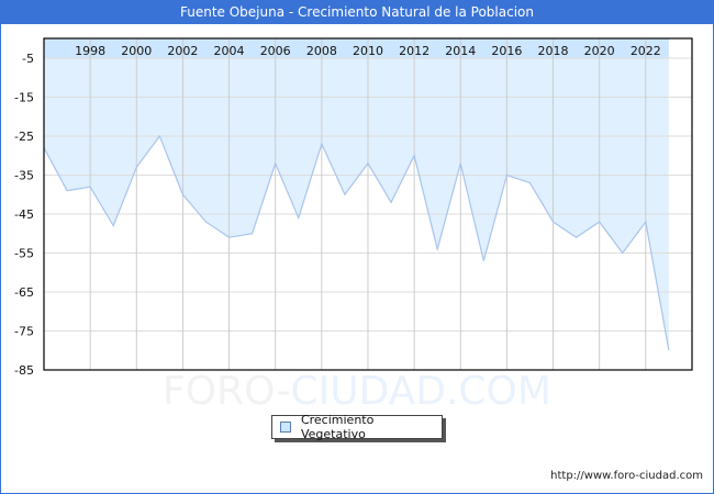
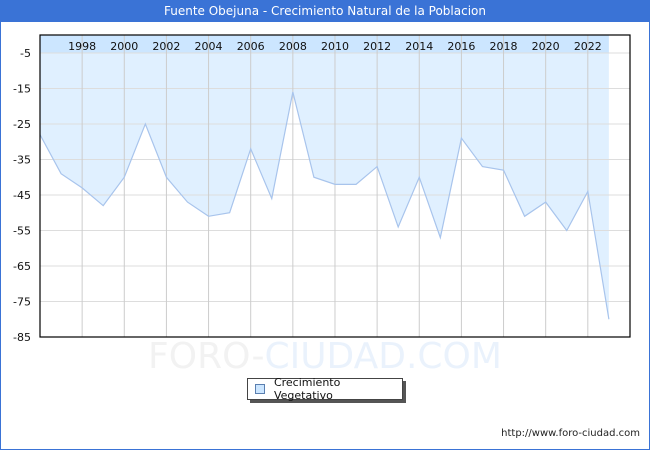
1998: -38 -> -43
2000: -33 -> -40
2008: -27 -> -16
2010: -32 -> -42
2012: -30 -> -37
2014: -32 -> -40
2016: -35 -> -29
2018: -47 -> -38
2022: -47 -> -44
